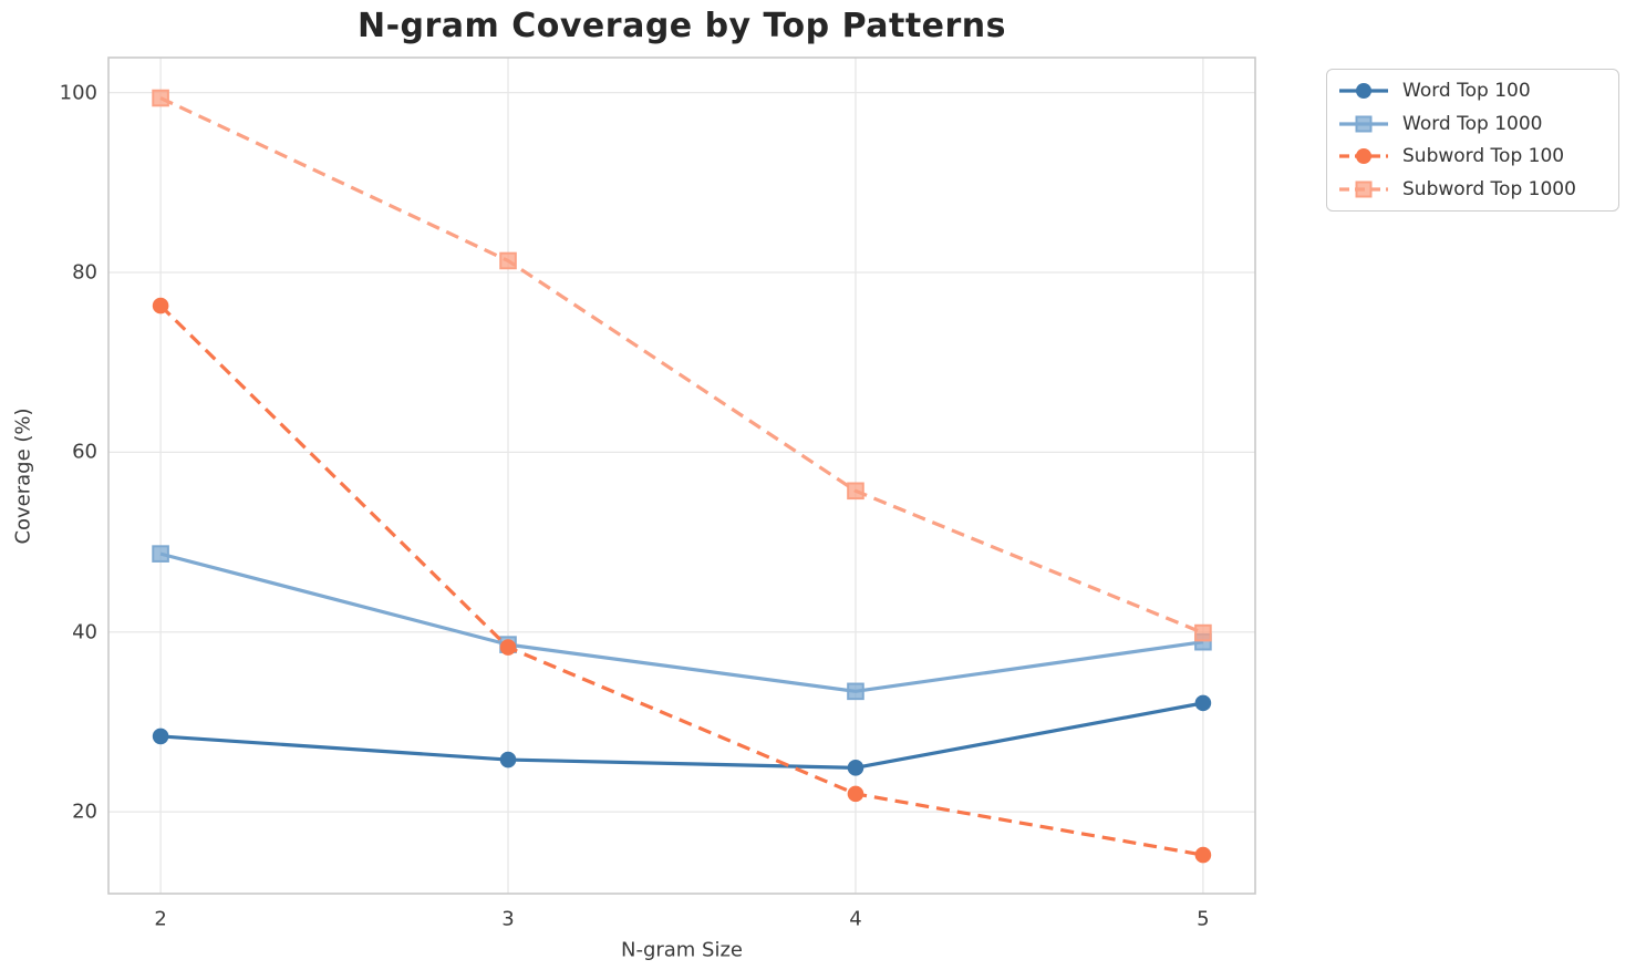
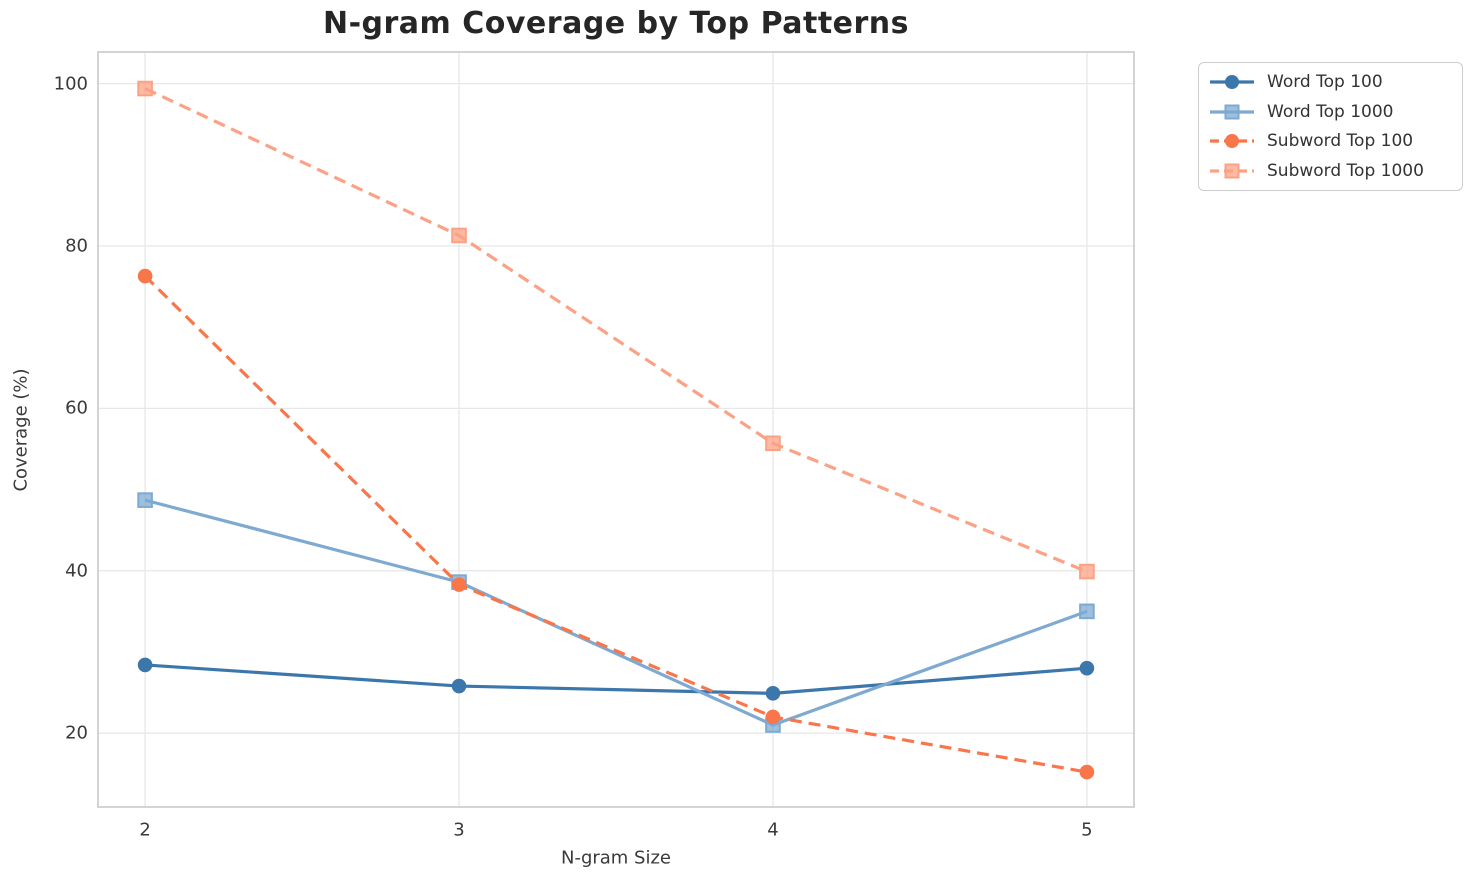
Word Top 1000/4: 33 -> 21
Word Top 100/5: 32 -> 28
Word Top 1000/5: 39 -> 35
